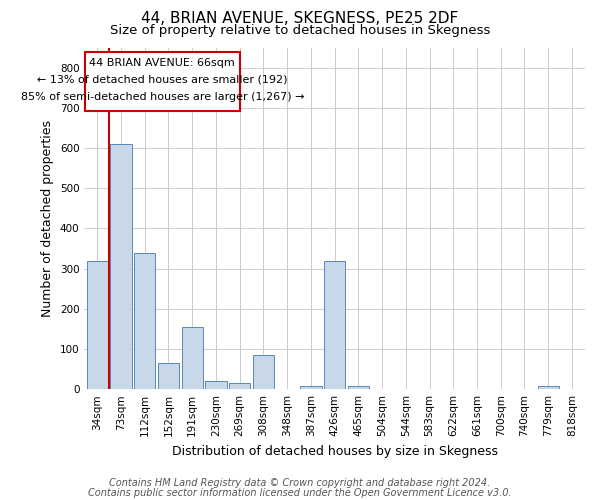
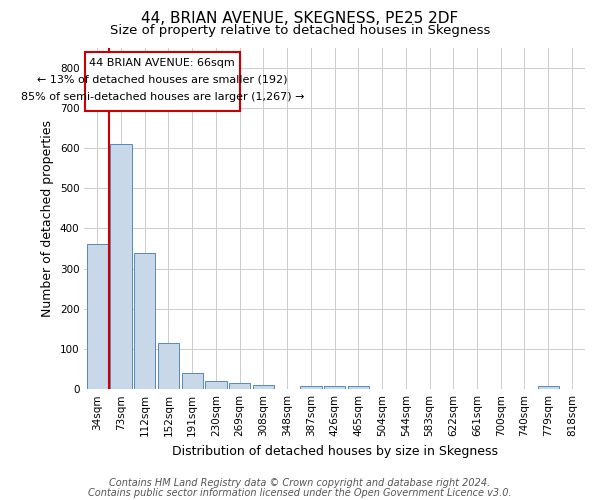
34sqm: 320 -> 360
152sqm: 65 -> 115
191sqm: 155 -> 40
308sqm: 85 -> 10
426sqm: 320 -> 8
